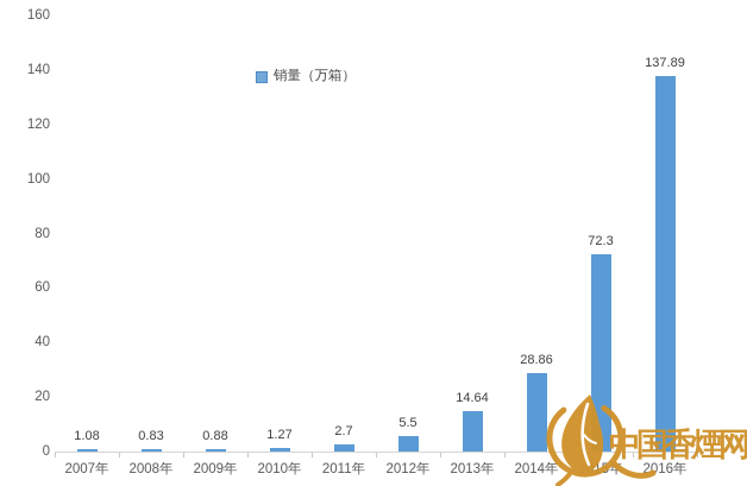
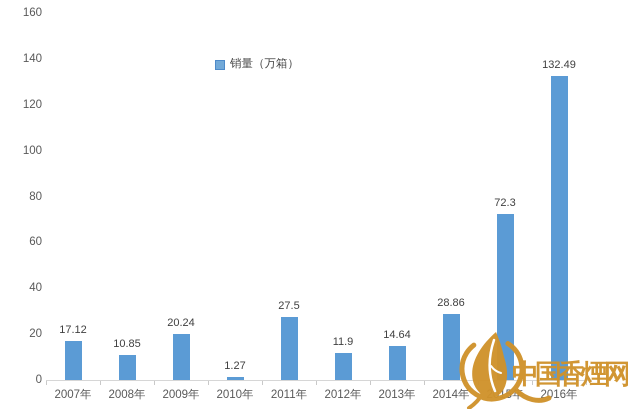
2007年: 1.08 -> 17.12
2008年: 0.83 -> 10.85
2009年: 0.88 -> 20.24
2011年: 2.7 -> 27.5
2012年: 5.5 -> 11.9
2016年: 137.89 -> 132.49
